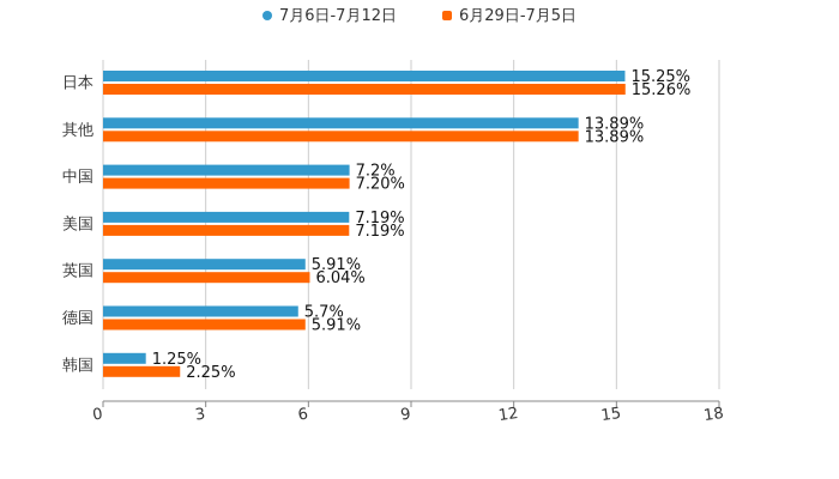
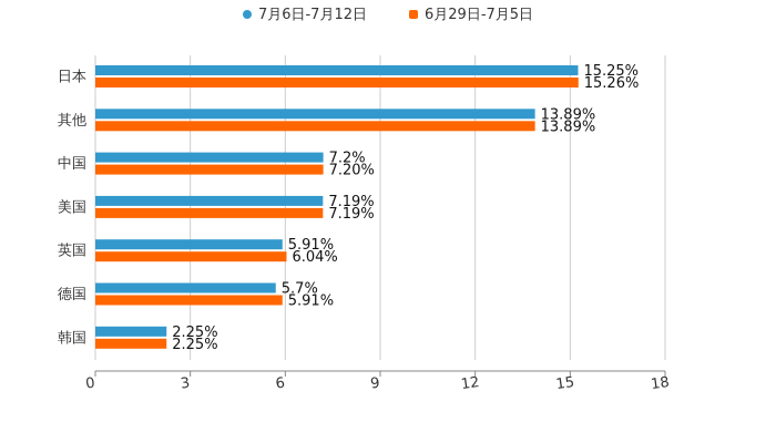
7月6日-7月12日/韩国: 1.25% -> 2.25%
